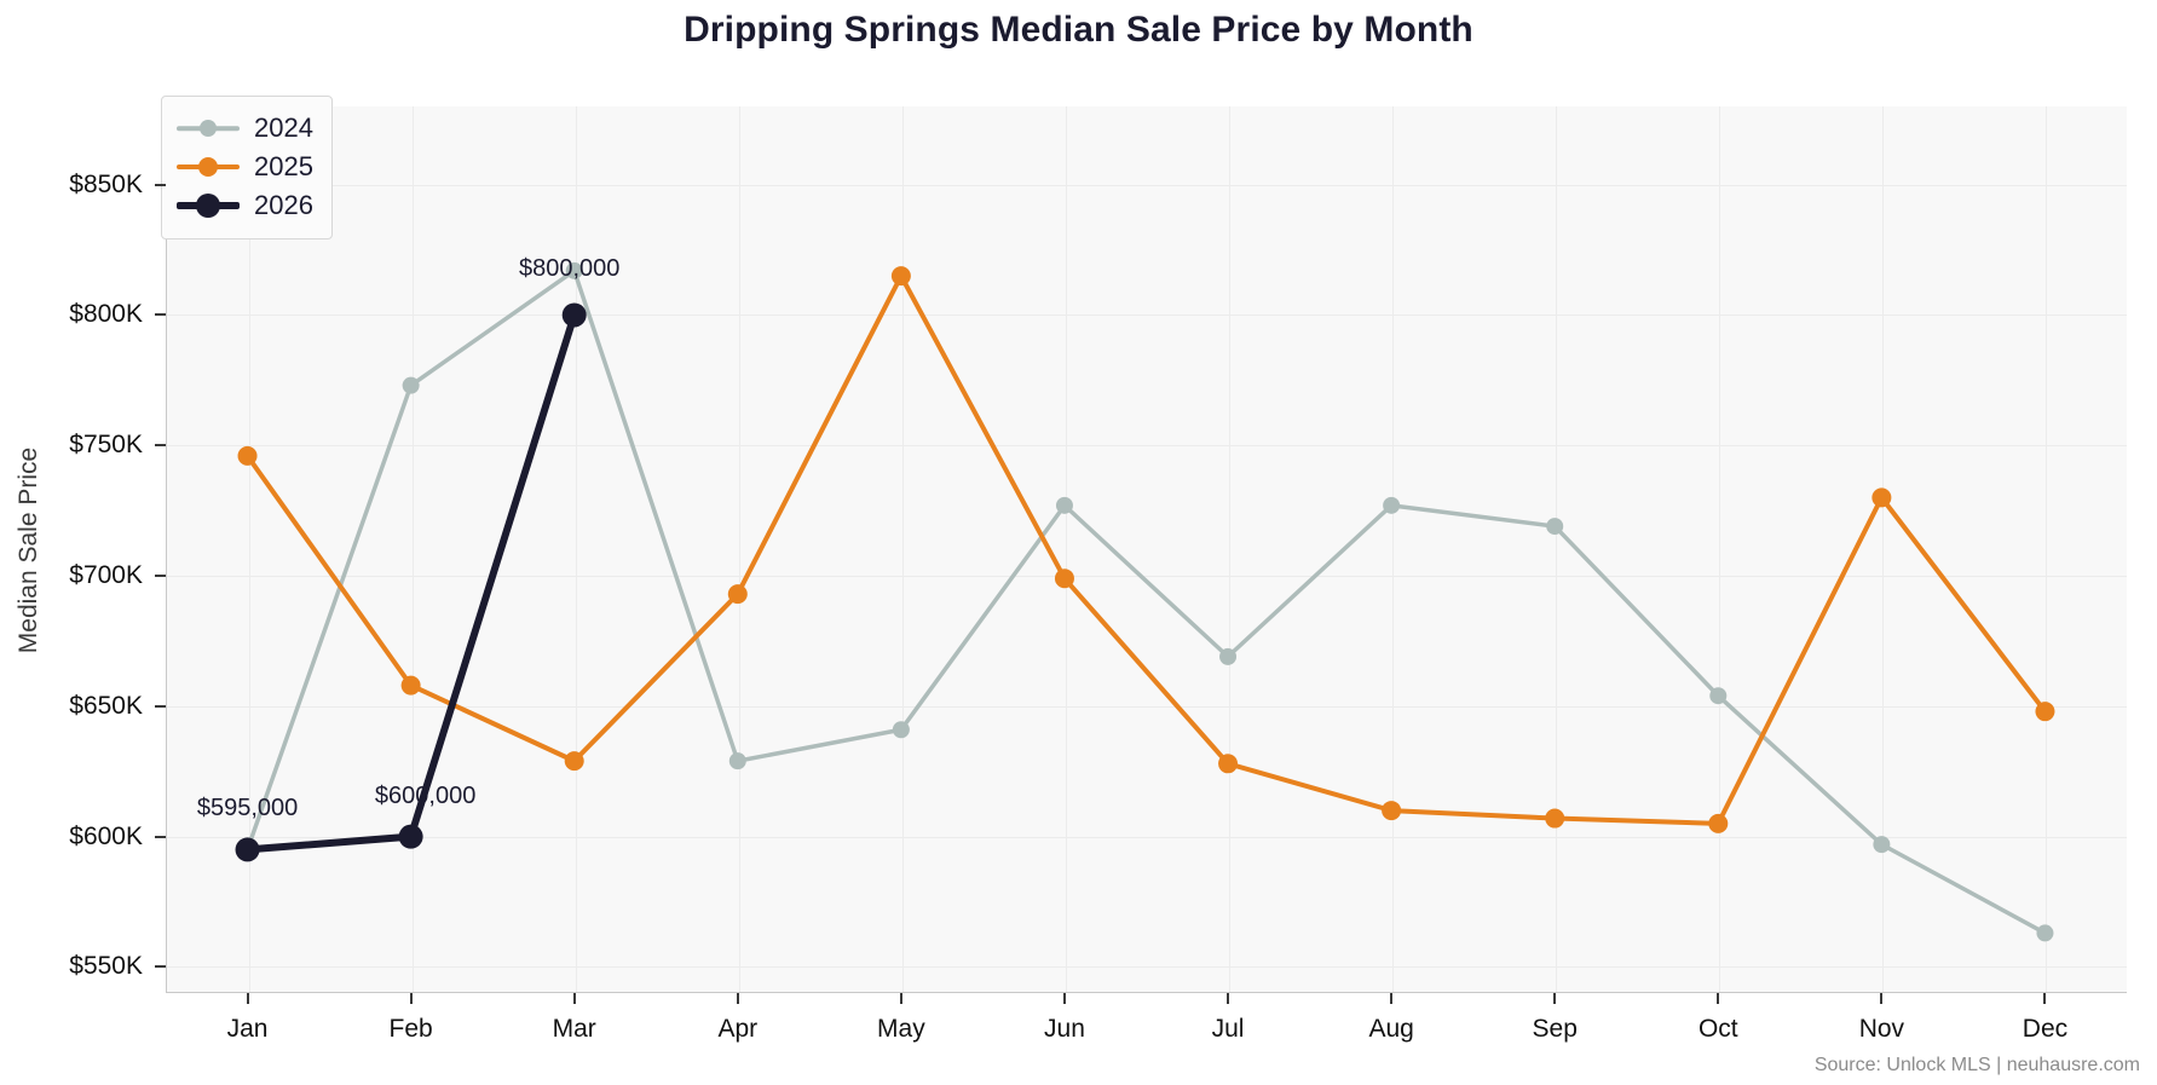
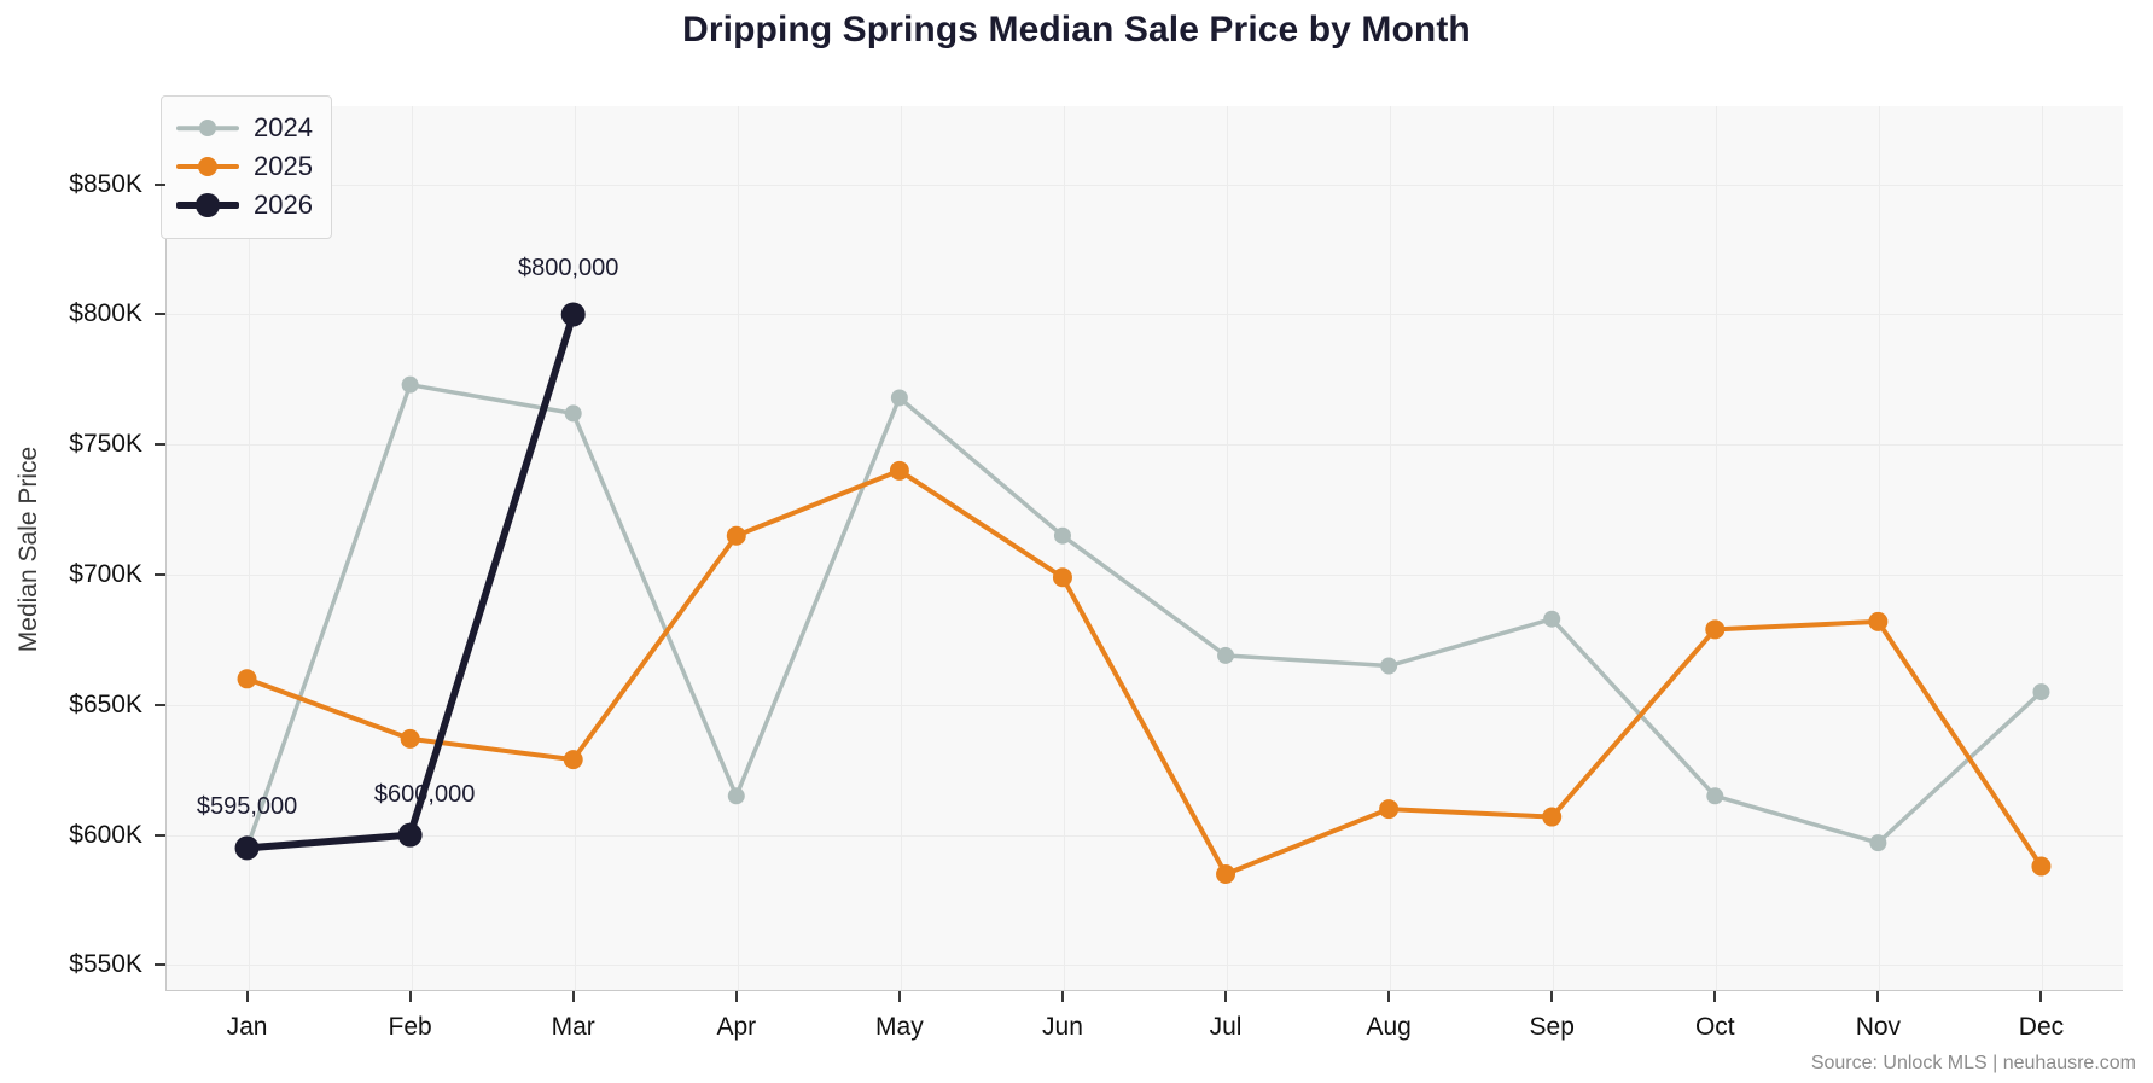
2025/Jan: $746K -> $660K
2025/Feb: $658K -> $637K
2024/Mar: $817K -> $762K
2024/Apr: $629K -> $615K
2025/Apr: $693K -> $715K
2024/May: $641K -> $768K
2025/May: $815K -> $740K
2024/Jun: $727K -> $715K
2025/Jul: $628K -> $585K
2024/Aug: $727K -> $665K
2024/Sep: $719K -> $683K
2024/Oct: $654K -> $615K
2025/Oct: $605K -> $679K
2025/Nov: $730K -> $682K
2024/Dec: $563K -> $655K
2025/Dec: $648K -> $588K
